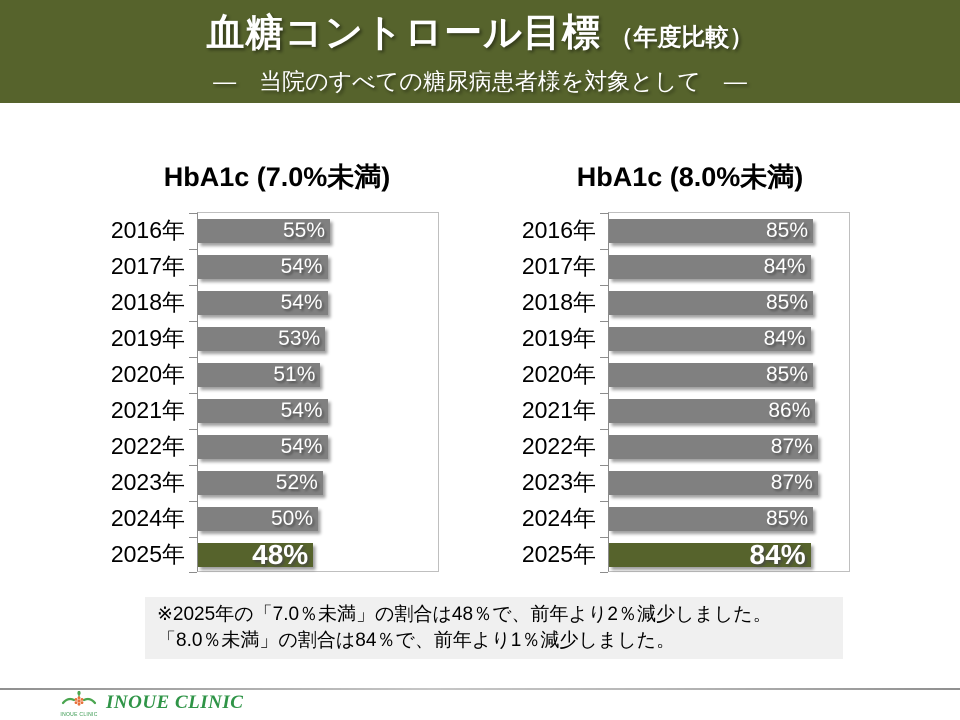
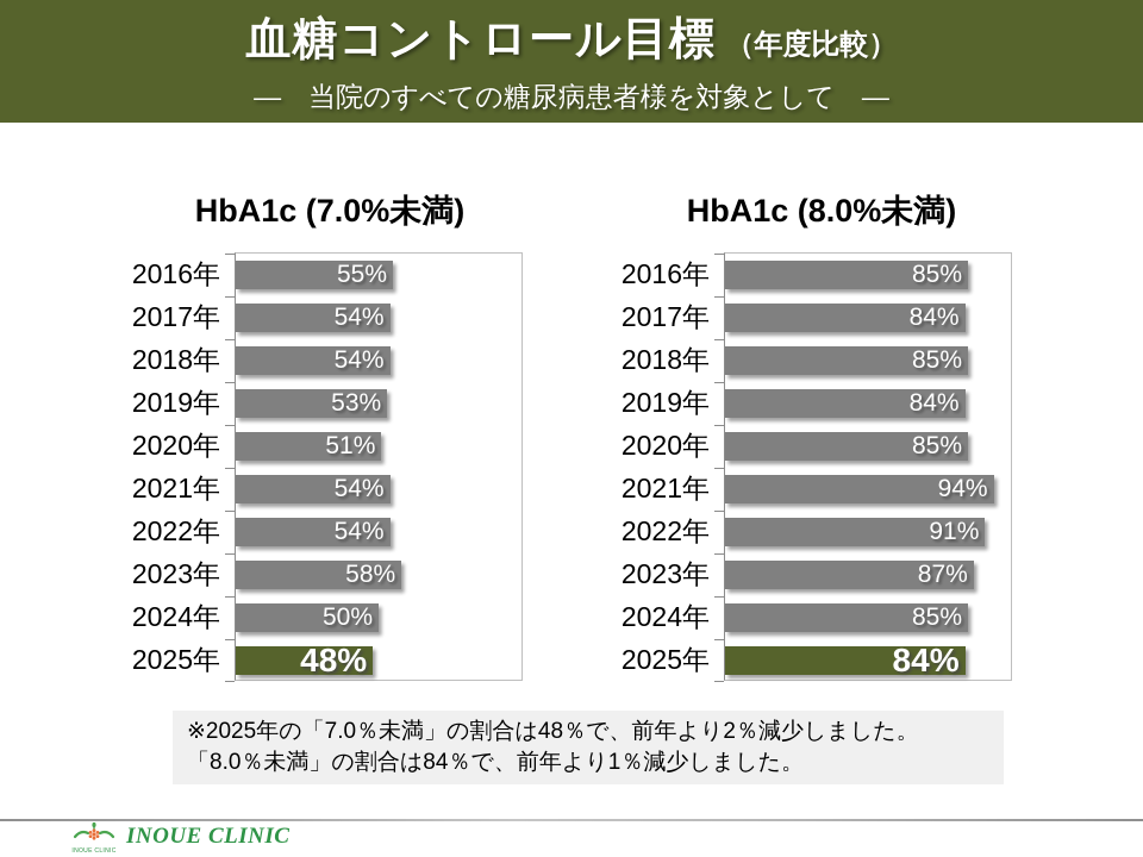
HbA1c (7.0%未満)/2023年: 52% -> 58%
HbA1c (8.0%未満)/2021年: 86% -> 94%
HbA1c (8.0%未満)/2022年: 87% -> 91%
